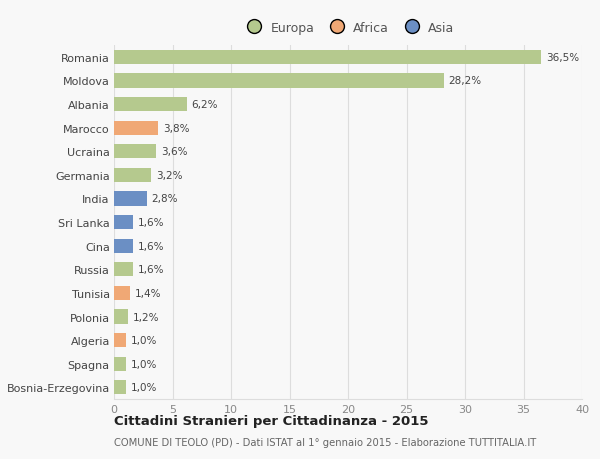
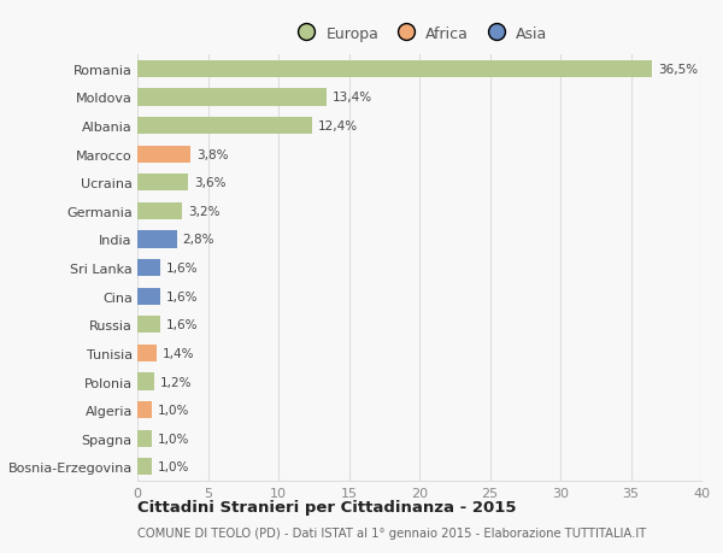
Moldova: 28,2% -> 13,4%
Albania: 6,2% -> 12,4%
